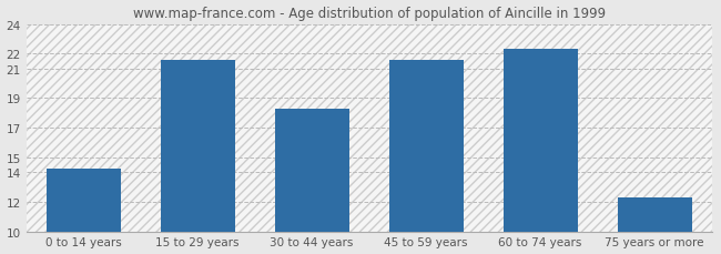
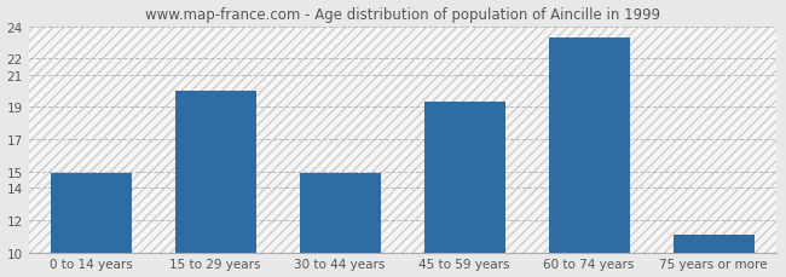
0 to 14 years: 14.2 -> 14.9
15 to 29 years: 21.6 -> 20.0
30 to 44 years: 18.3 -> 14.9
45 to 59 years: 21.6 -> 19.3
60 to 74 years: 22.3 -> 23.3
75 years or more: 12.3 -> 11.1
